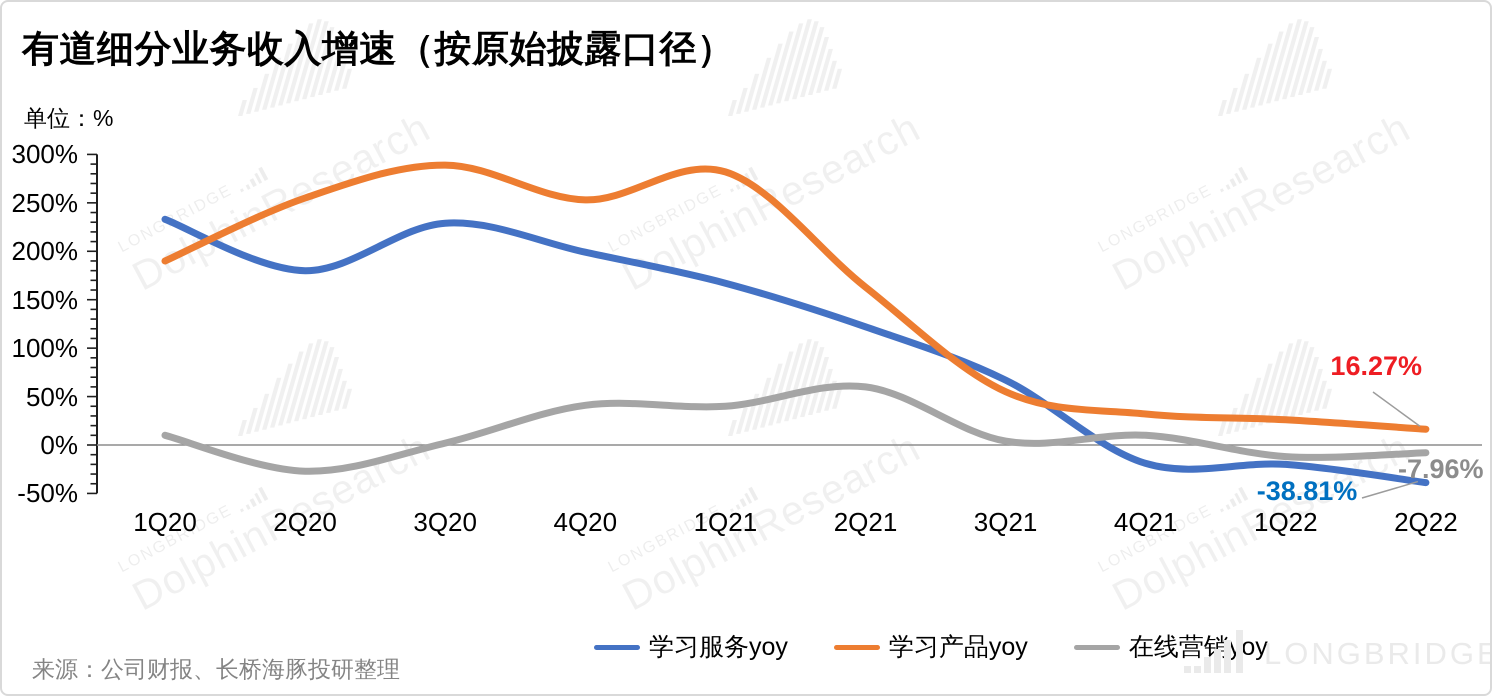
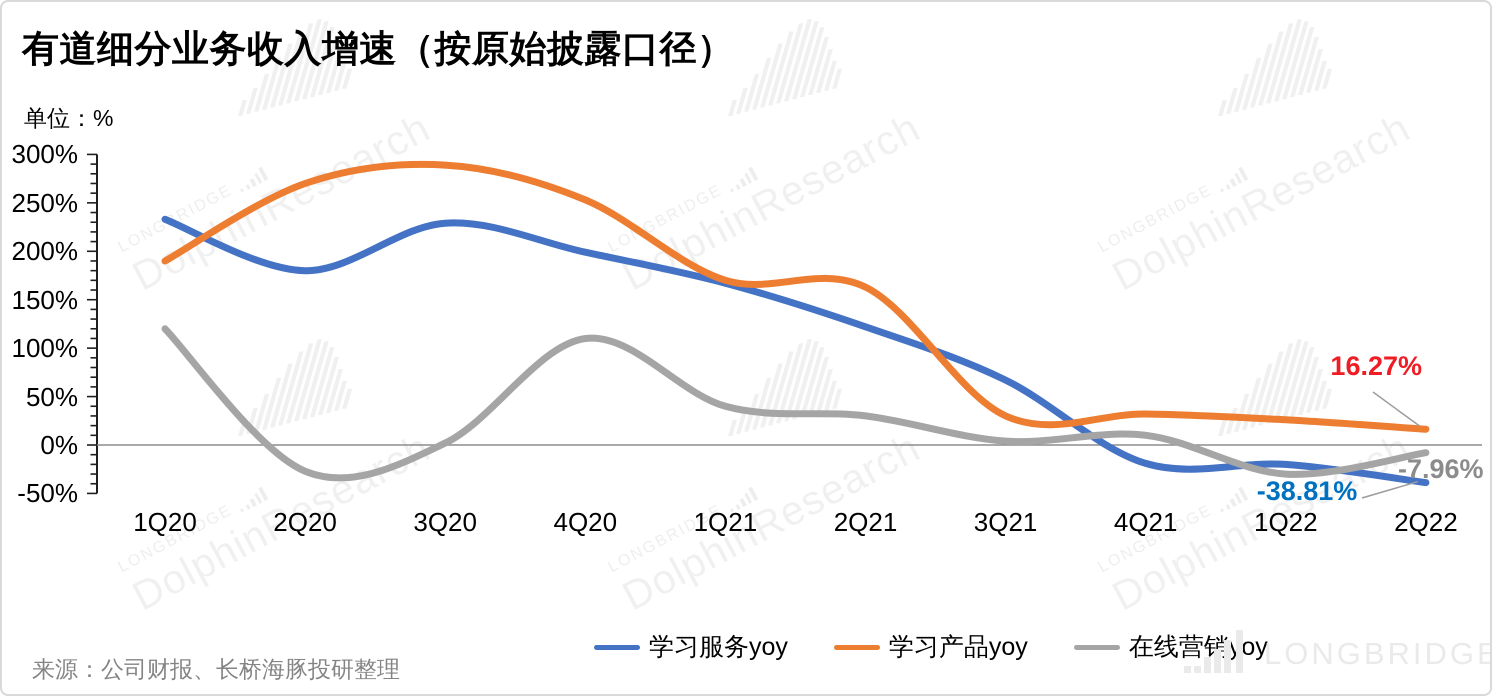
在线营销yoy/1Q20: 10% -> 120%
学习产品yoy/2Q20: 260% -> 270%
在线营销yoy/4Q20: 40% -> 110%
学习产品yoy/1Q21: 280% -> 170%
在线营销yoy/2Q21: 60% -> 30%
学习产品yoy/3Q21: 60% -> 30%
在线营销yoy/1Q22: -10% -> -30%
